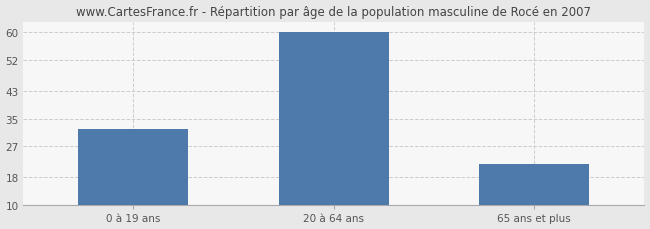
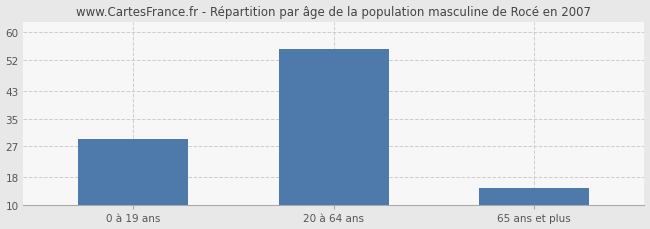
0 à 19 ans: 32 -> 29
20 à 64 ans: 60 -> 55
65 ans et plus: 22 -> 15
